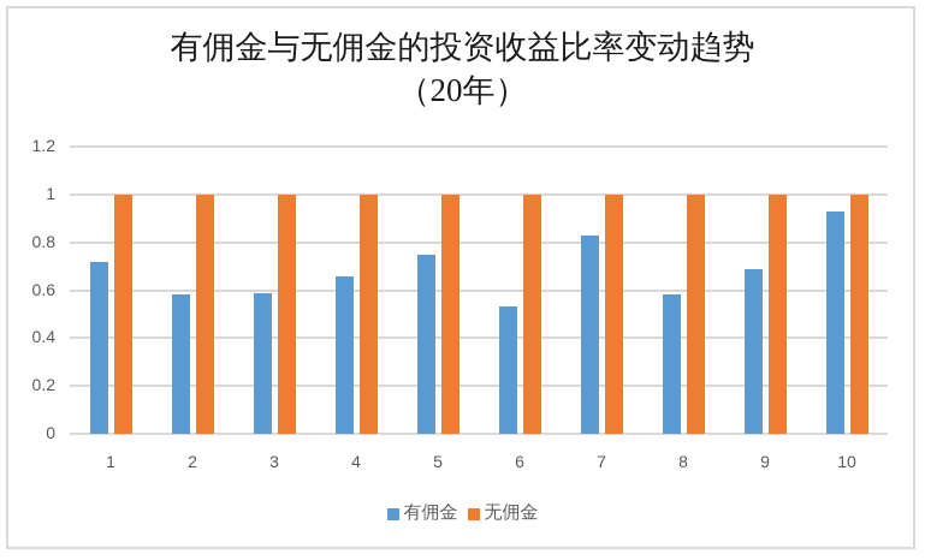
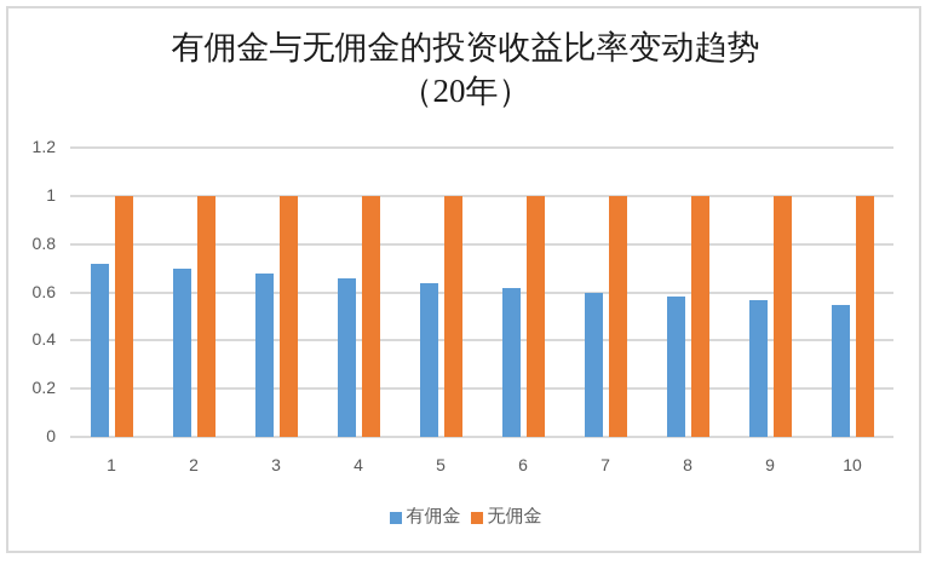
有佣金/2: 0.58 -> 0.70
有佣金/3: 0.59 -> 0.68
有佣金/5: 0.75 -> 0.64
有佣金/6: 0.53 -> 0.62
有佣金/7: 0.83 -> 0.60
有佣金/9: 0.69 -> 0.56
有佣金/10: 0.93 -> 0.55
